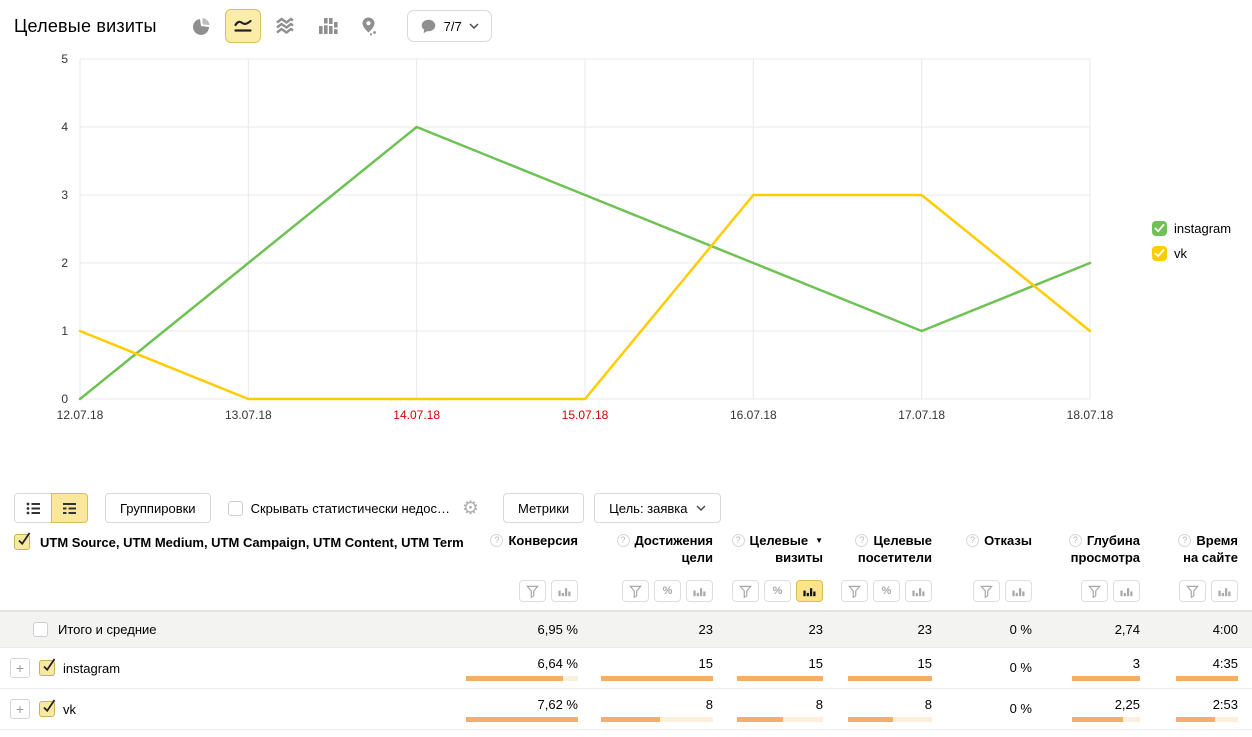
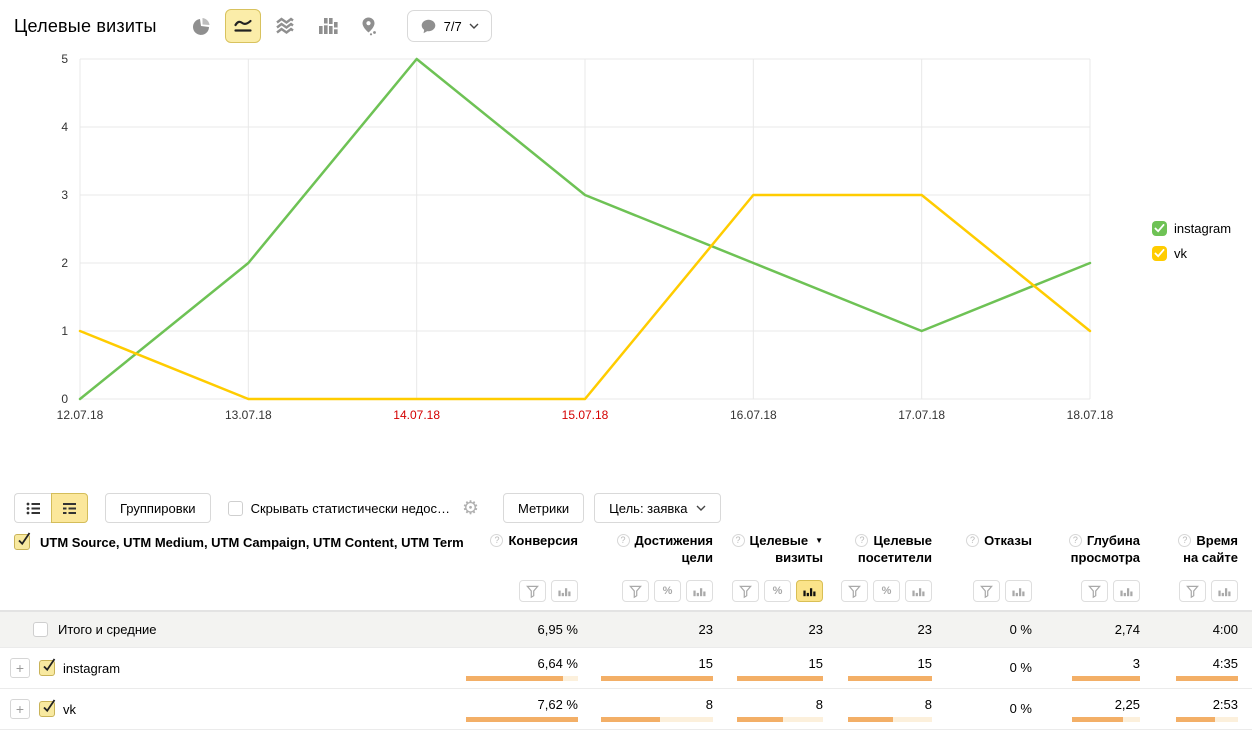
instagram/14.07.18: 4 -> 5
